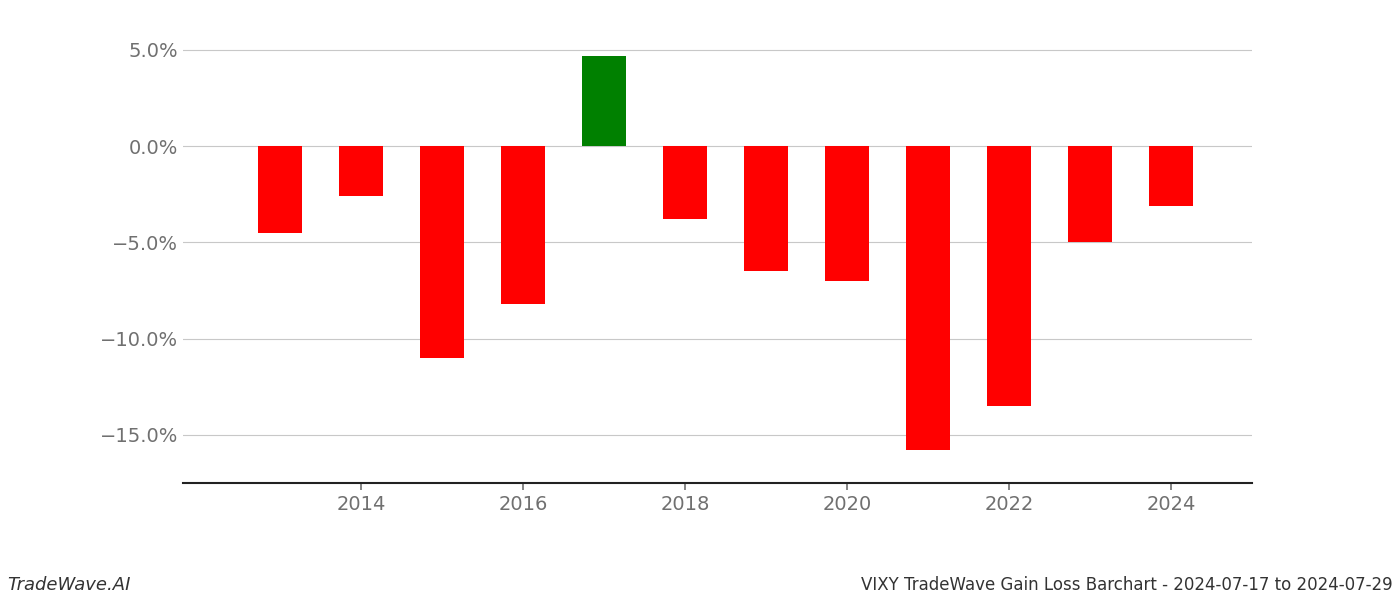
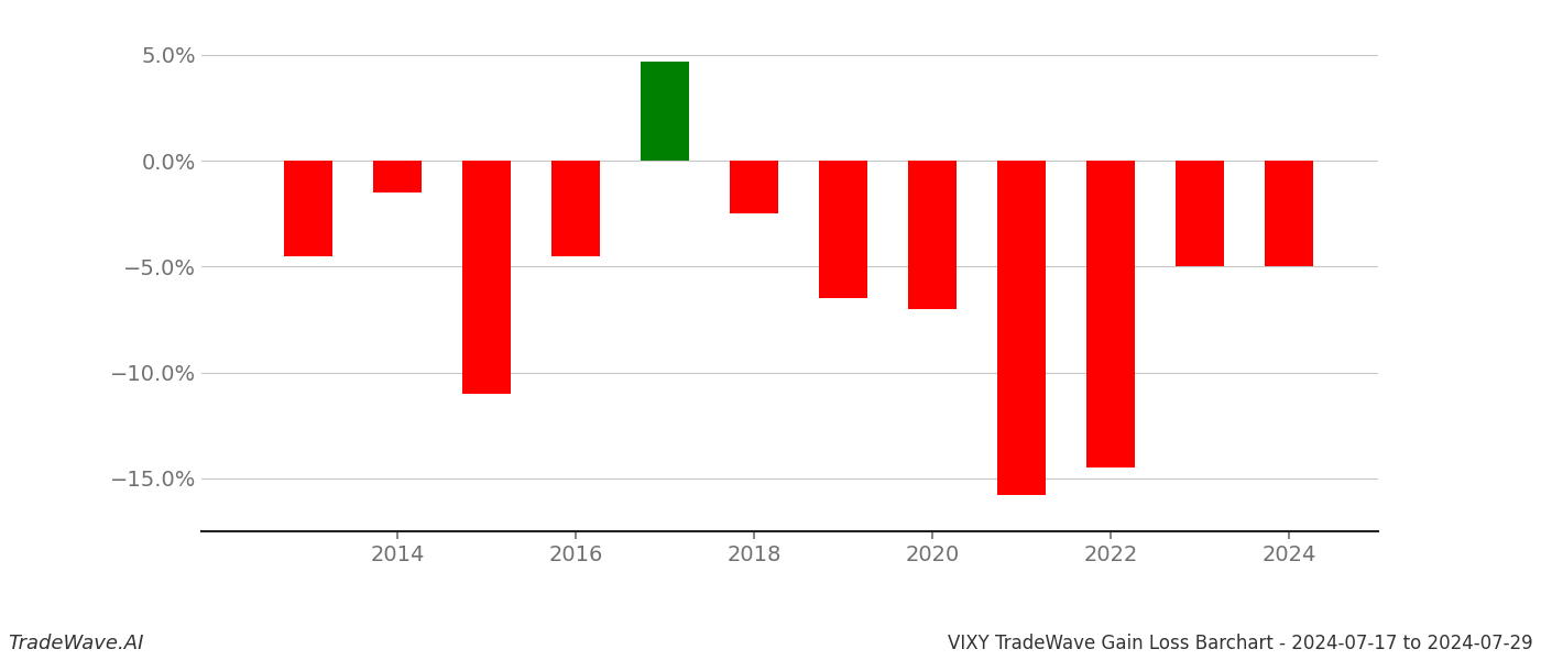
2014: -2.6% -> -1.5%
2016: -8.2% -> -4.5%
2018: -3.8% -> -2.5%
2022: -13.5% -> -14.5%
2024: -3.1% -> -5.0%
